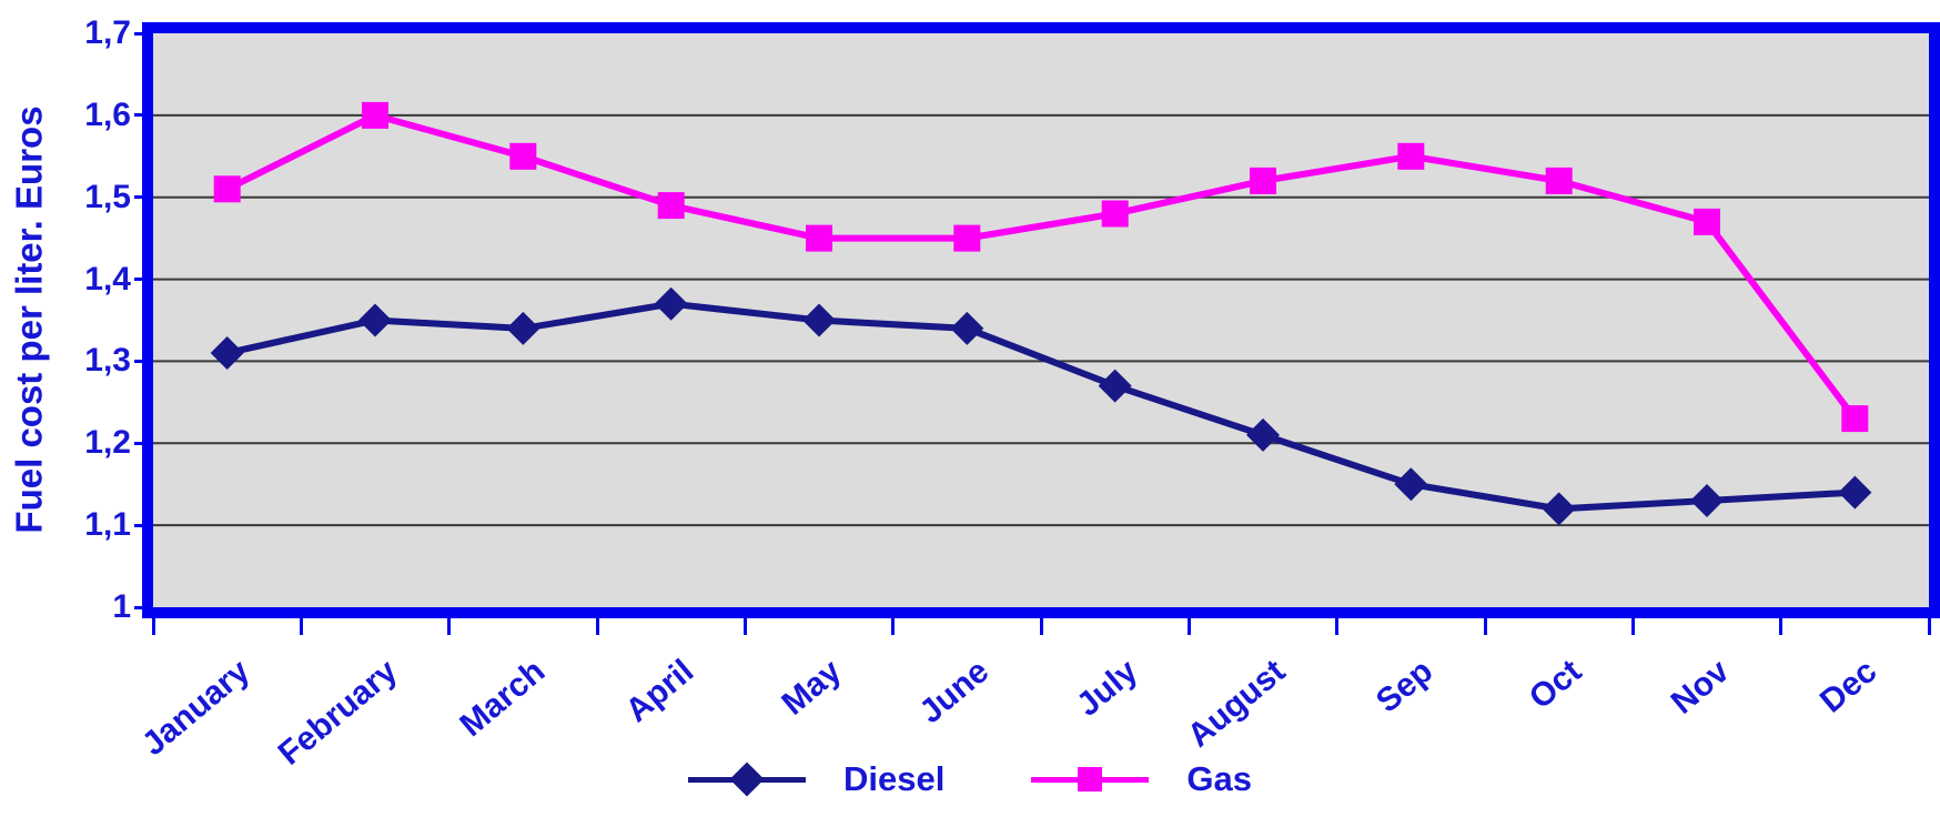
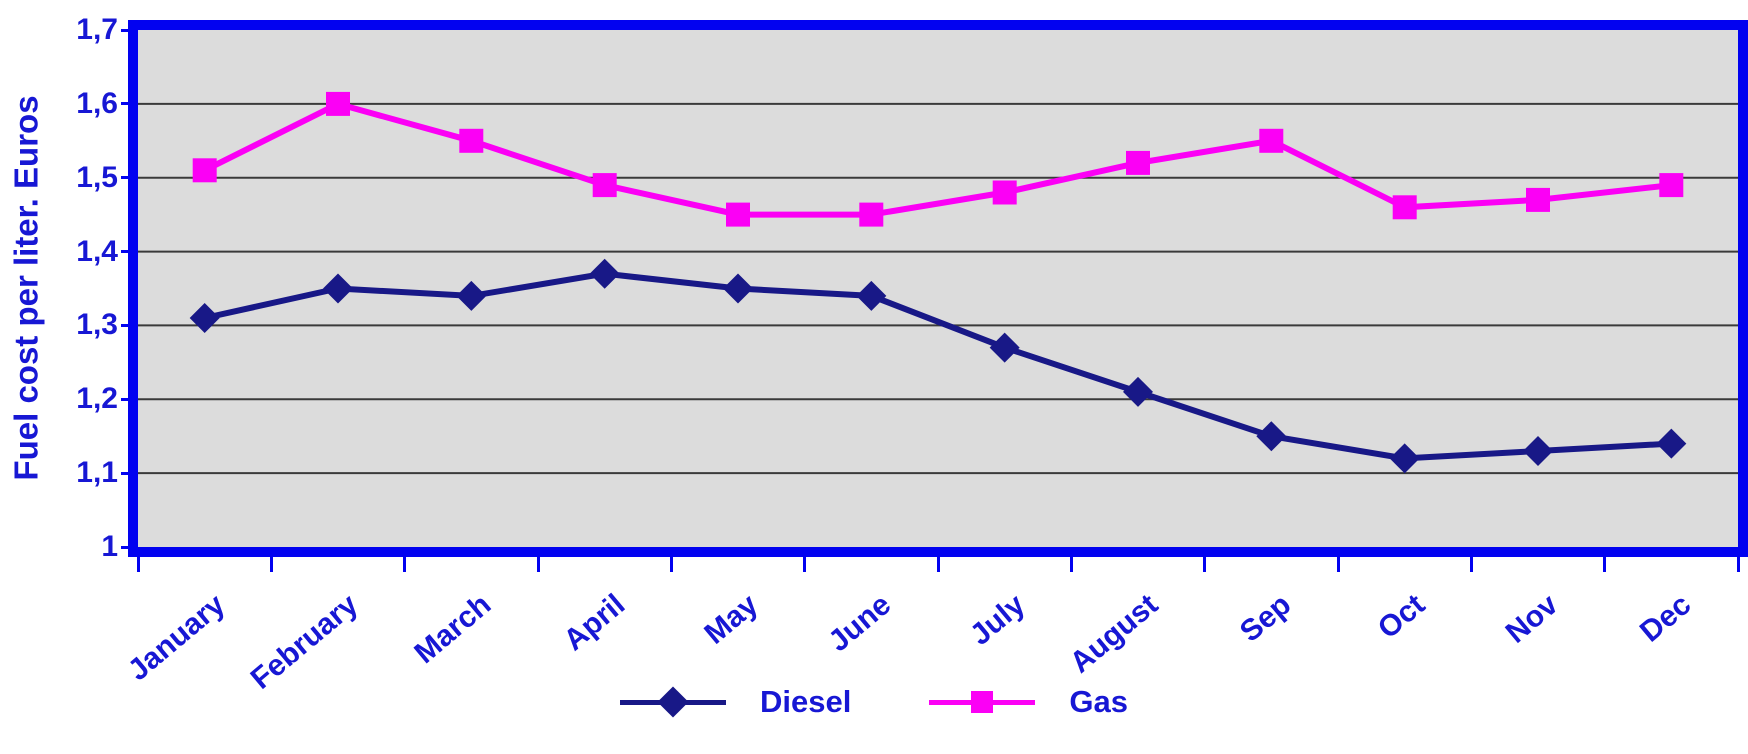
Gas/Oct: 1,52 -> 1,46
Gas/Dec: 1,23 -> 1,49
